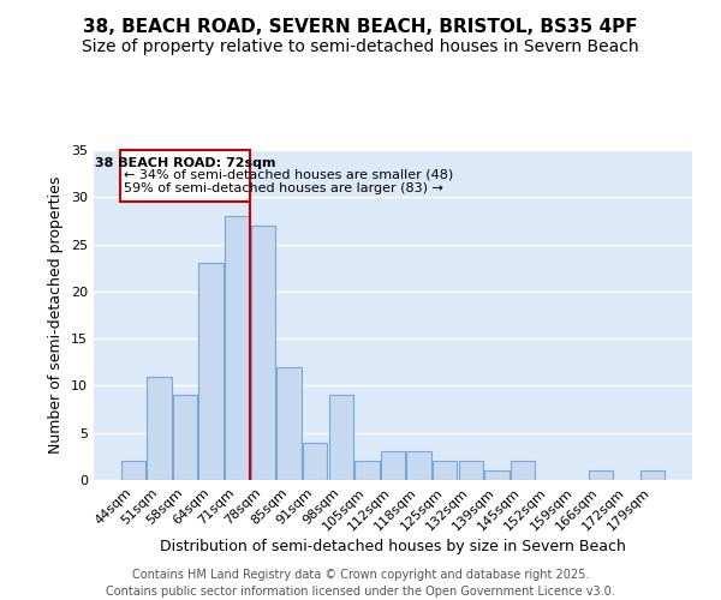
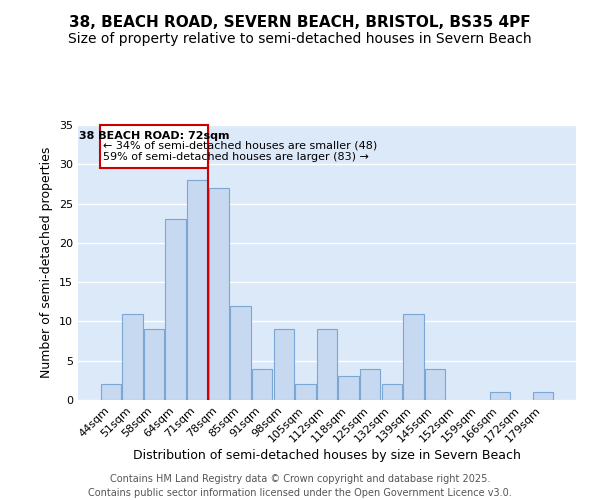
112sqm: 3 -> 9
125sqm: 2 -> 4
139sqm: 1 -> 11
145sqm: 2 -> 4
